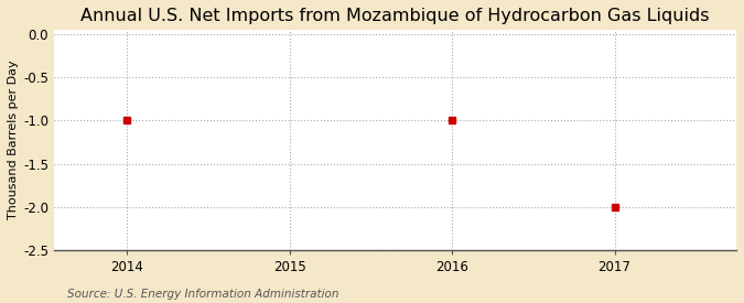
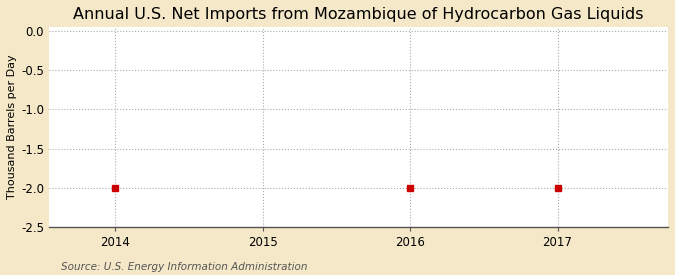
2014: -1 -> -2
2016: -1 -> -2
